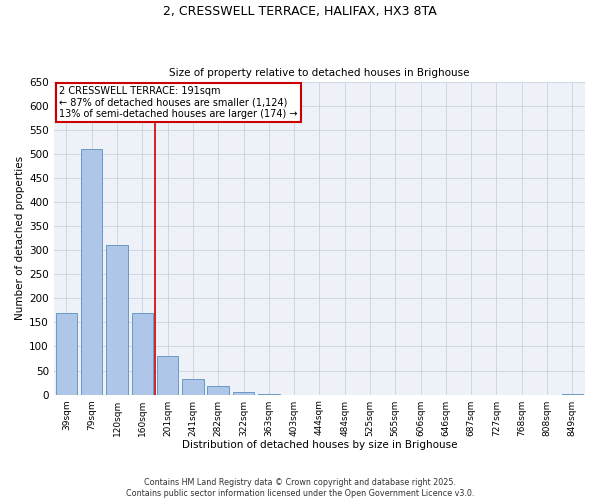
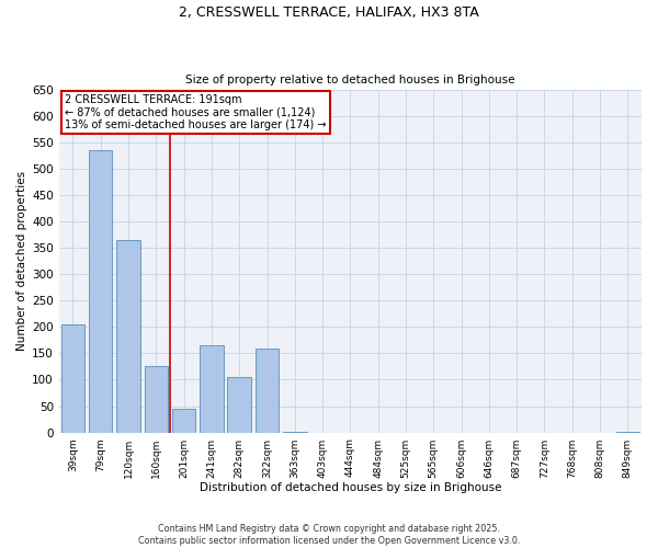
39sqm: 170 -> 205
79sqm: 510 -> 535
120sqm: 310 -> 365
160sqm: 170 -> 125
201sqm: 80 -> 45
241sqm: 32 -> 165
282sqm: 17 -> 105
322sqm: 5 -> 160
